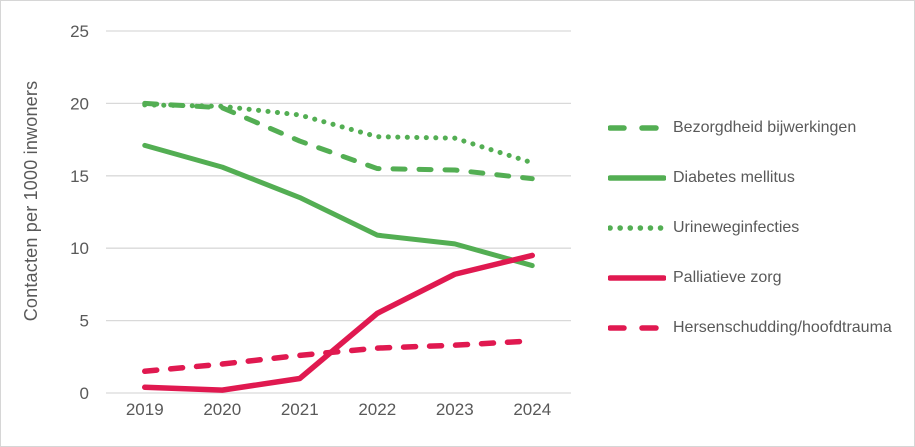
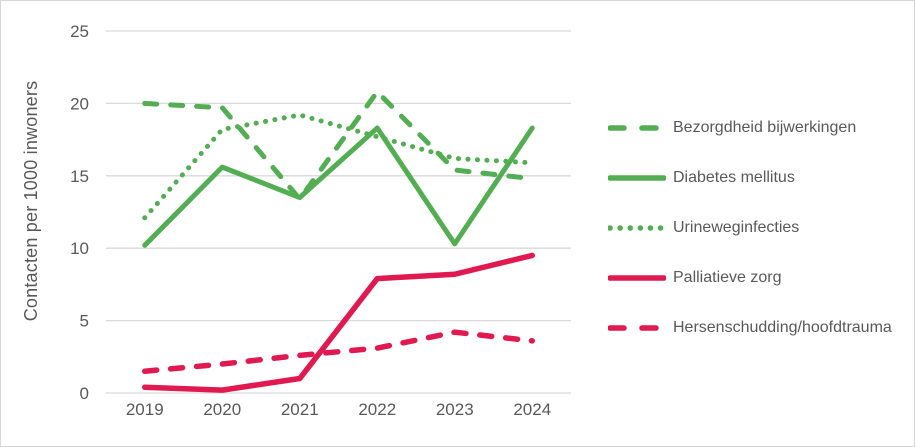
Diabetes mellitus/2019: 17.1 -> 10.2
Urineweginfecties/2019: 19.9 -> 12.1
Urineweginfecties/2020: 19.8 -> 18.2
Bezorgdheid bijwerkingen/2021: 17.4 -> 13.4
Bezorgdheid bijwerkingen/2022: 15.5 -> 20.8
Diabetes mellitus/2022: 10.9 -> 18.3
Palliatieve zorg/2022: 5.5 -> 7.9
Urineweginfecties/2023: 17.6 -> 16.2
Hersenschudding/hoofdtrauma/2023: 3.3 -> 4.2
Diabetes mellitus/2024: 8.8 -> 18.3
